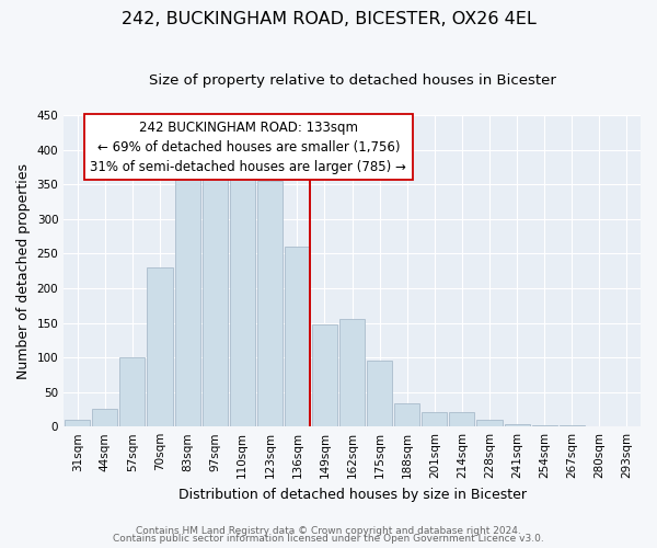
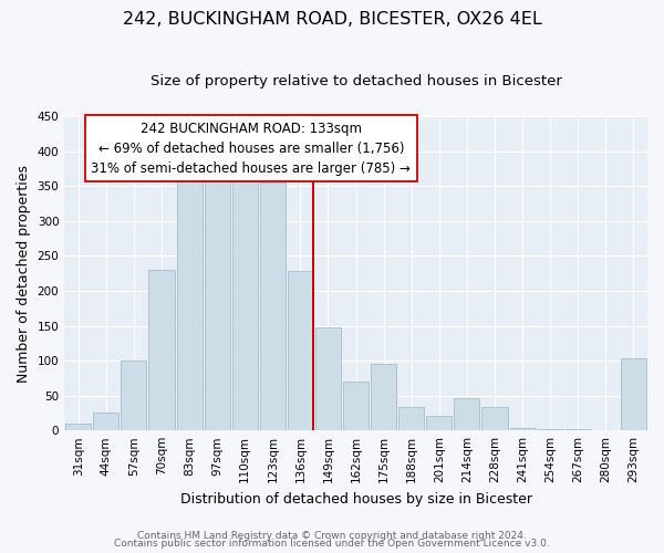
136sqm: 260 -> 228
162sqm: 155 -> 70
214sqm: 21 -> 46
228sqm: 10 -> 34
293sqm: 1 -> 104
